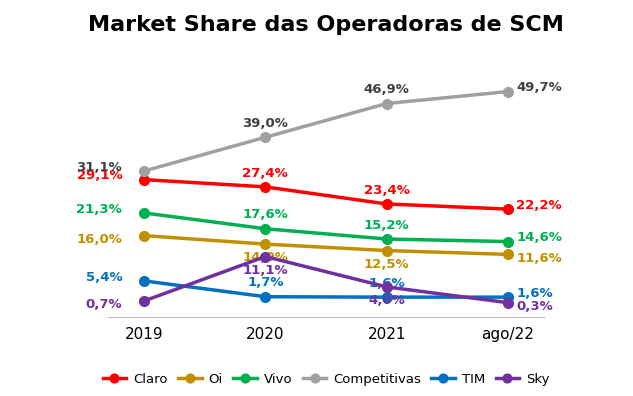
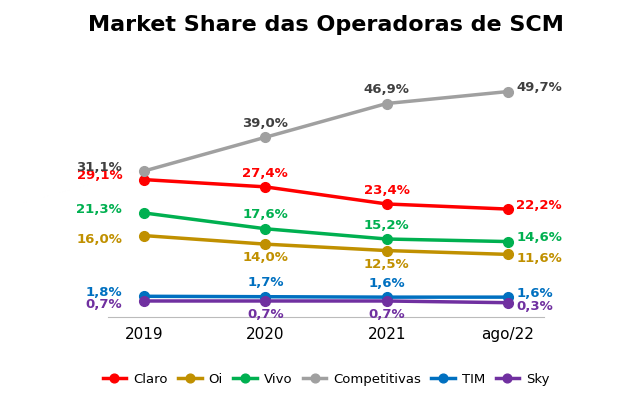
TIM/2019: 5,4% -> 1,8%
Sky/2020: 11,1% -> 0,7%
Sky/2021: 4,0% -> 0,7%
